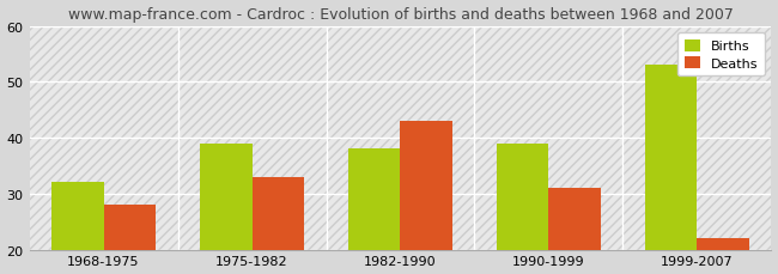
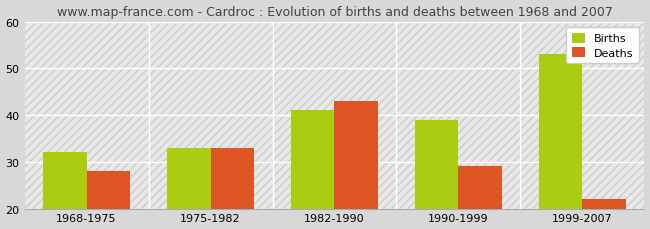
Births/1975-1982: 39 -> 33
Births/1982-1990: 38 -> 41
Deaths/1990-1999: 31 -> 29
